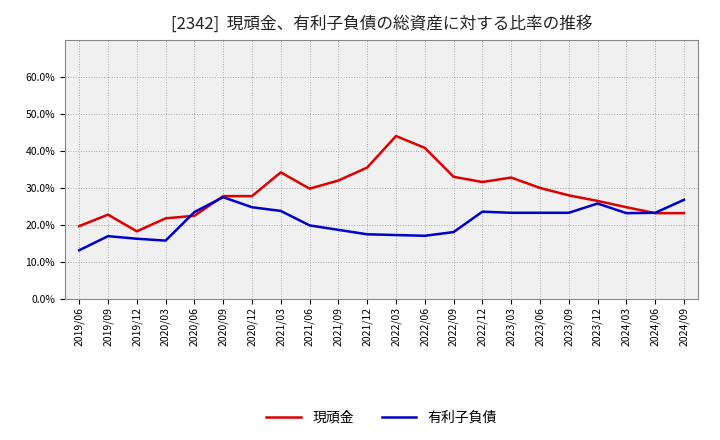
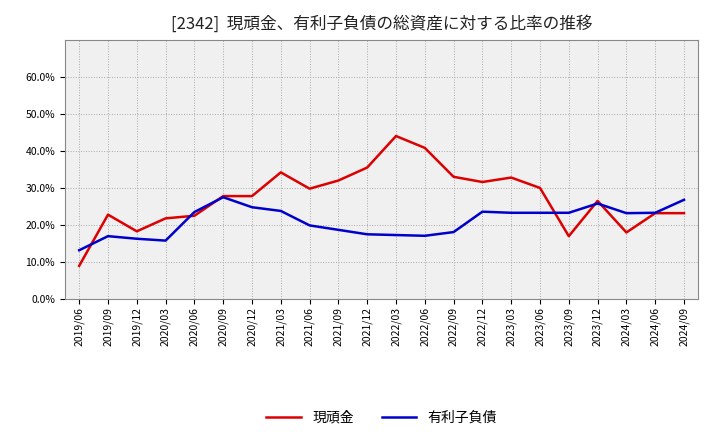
現頑金/2019/06: 19.7% -> 9.0%
現頑金/2023/09: 28.0% -> 17.0%
現頑金/2024/03: 24.8% -> 18.0%
